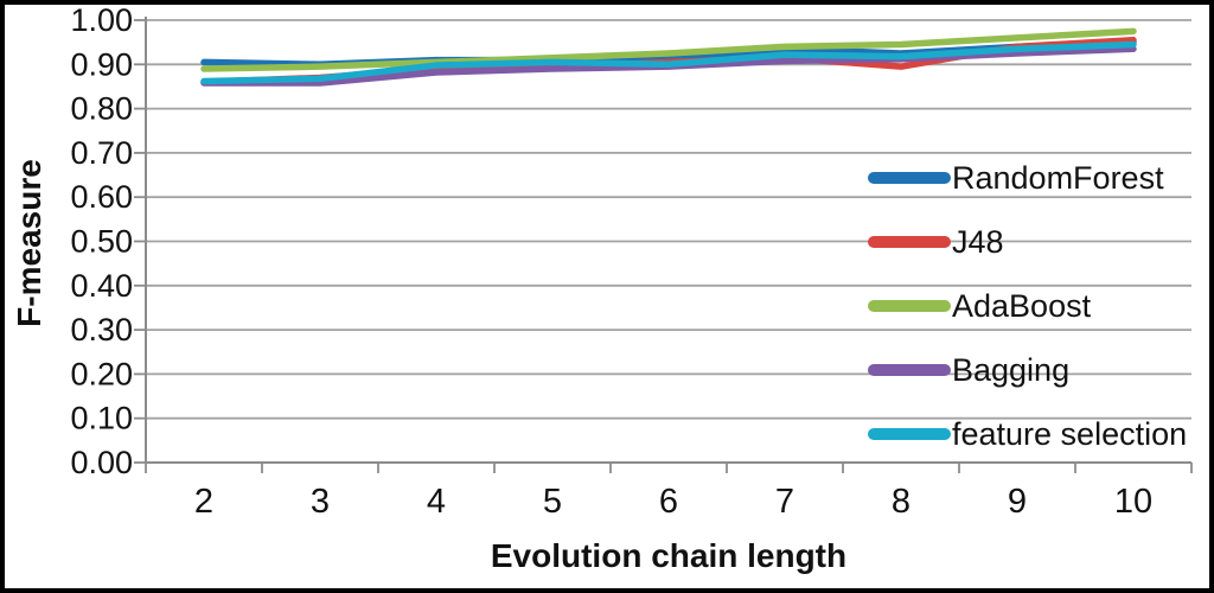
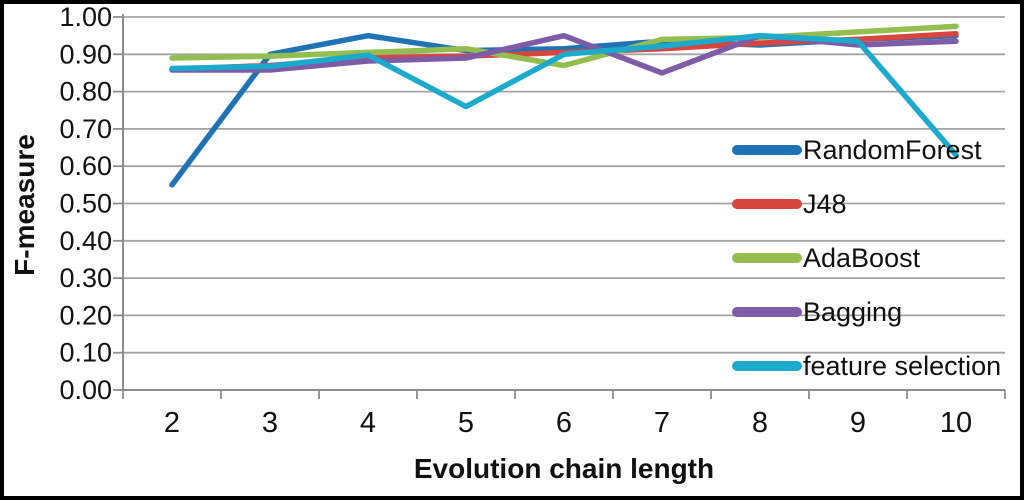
RandomForest/2: 0.91 -> 0.55
RandomForest/4: 0.91 -> 0.95
feature selection/5: 0.91 -> 0.76
AdaBoost/6: 0.93 -> 0.87
Bagging/6: 0.90 -> 0.95
Bagging/7: 0.91 -> 0.85
J48/8: 0.90 -> 0.93
Bagging/8: 0.91 -> 0.95
feature selection/8: 0.92 -> 0.95
feature selection/10: 0.94 -> 0.63
